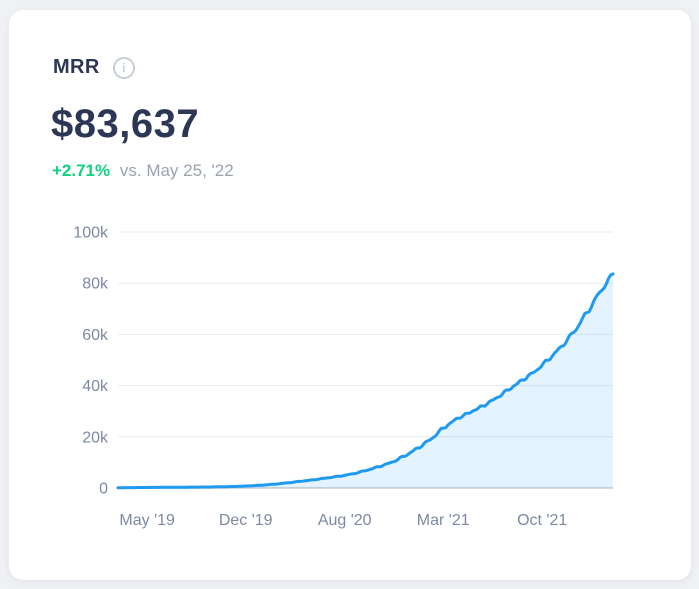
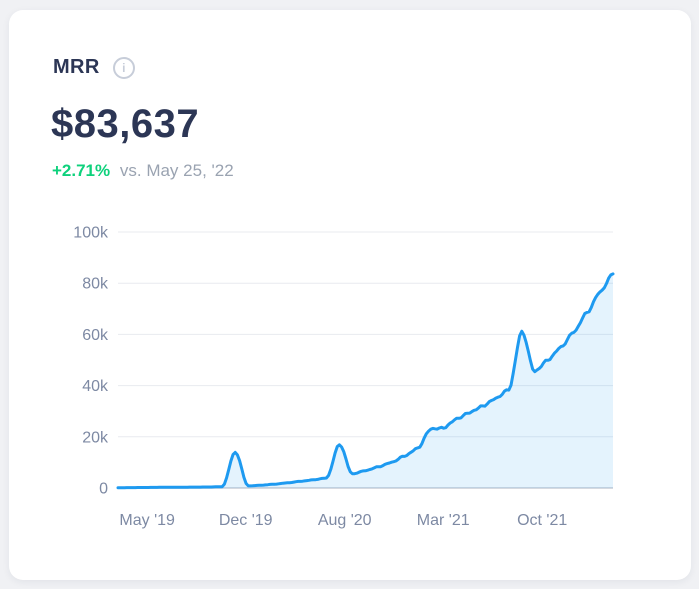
Dec '19: 1k -> 14k
Aug '20: 5k -> 17k
Mar '21: 19k -> 23k
Oct '21: 42k -> 61k
